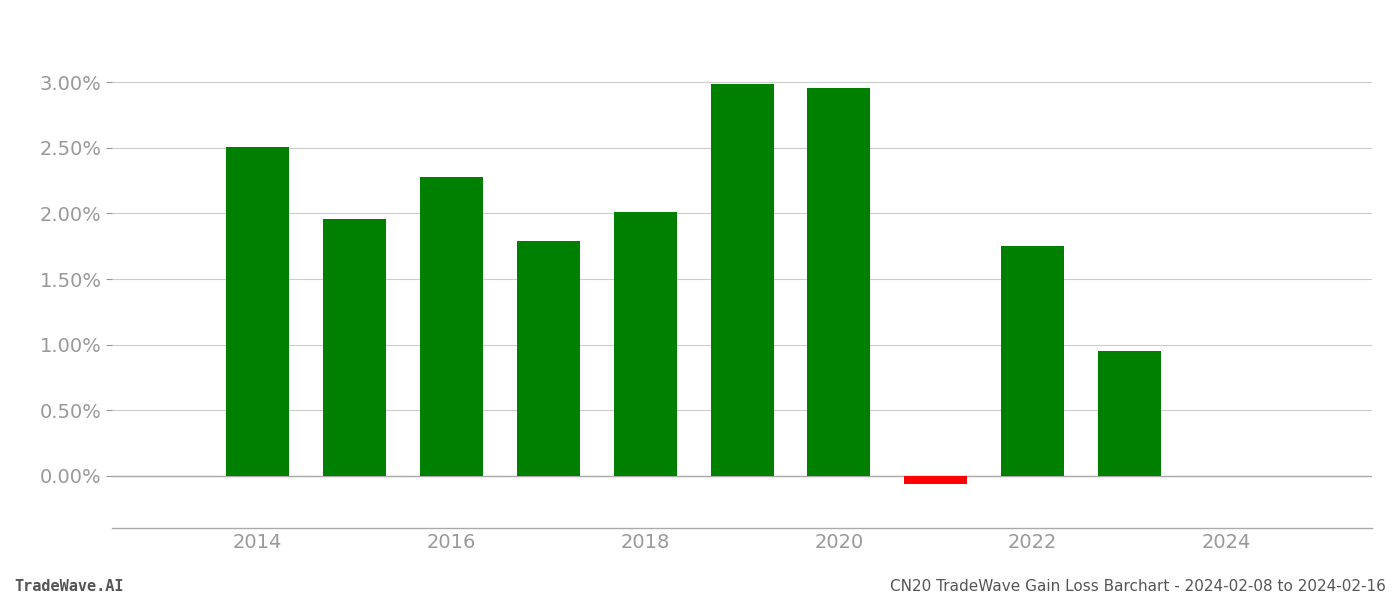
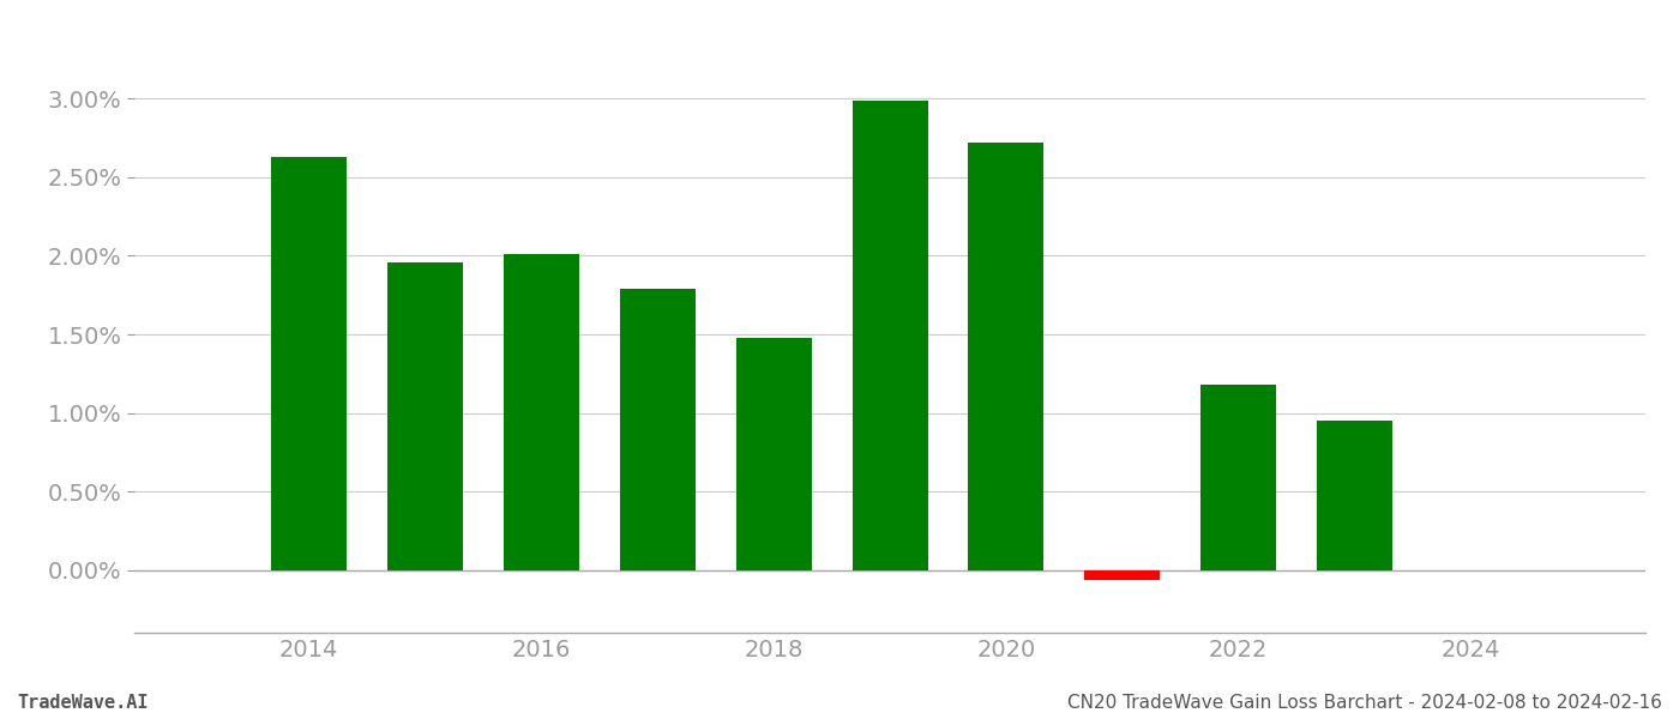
2014: 2.51% -> 2.63%
2016: 2.28% -> 2.01%
2018: 2.01% -> 1.48%
2020: 2.96% -> 2.72%
2022: 1.75% -> 1.18%
